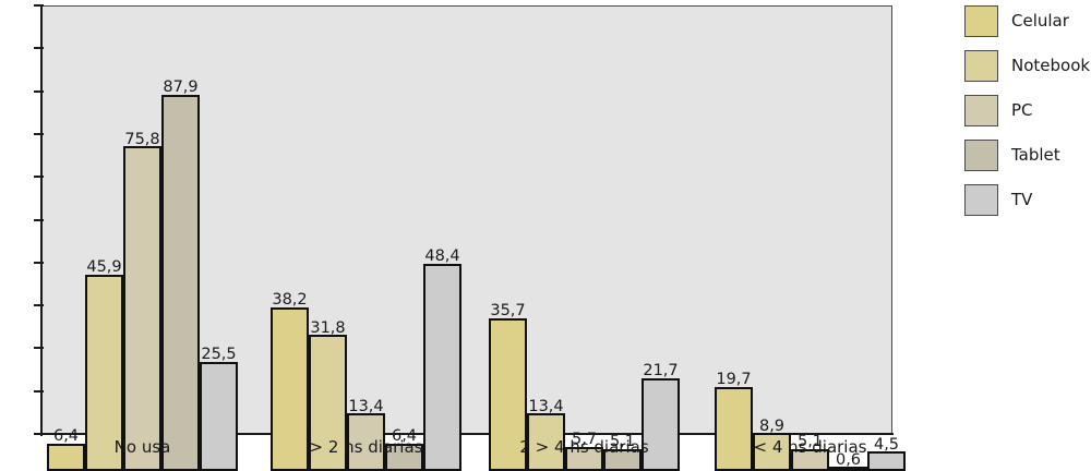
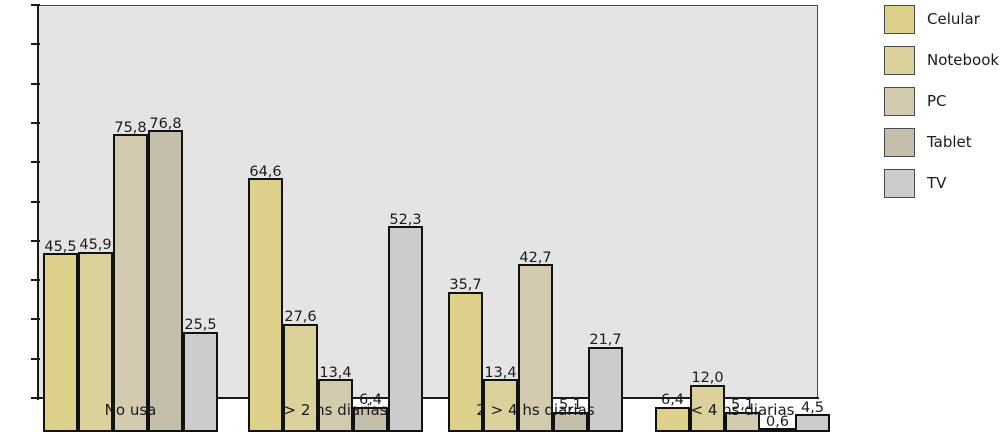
Celular/No usa: 6,4 -> 45,5
Tablet/No usa: 87,9 -> 76,8
Celular/> 2 hs diarias: 38,2 -> 64,6
Notebook/> 2 hs diarias: 31,8 -> 27,6
TV/> 2 hs diarias: 48,4 -> 52,3
PC/2 > 4 hs diarias: 5,7 -> 42,7
Celular/< 4 hs diarias: 19,7 -> 6,4
Notebook/< 4 hs diarias: 8,9 -> 12,0
